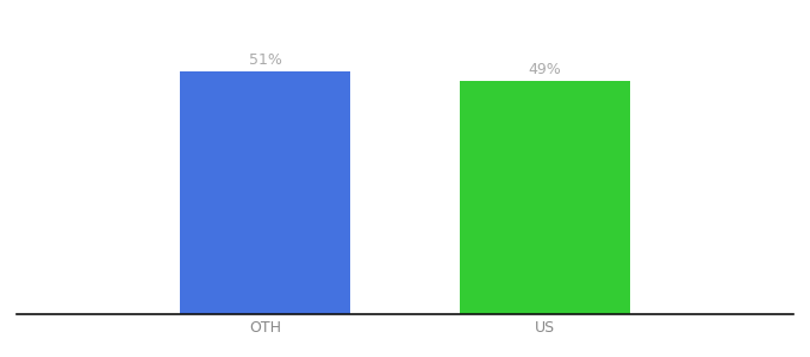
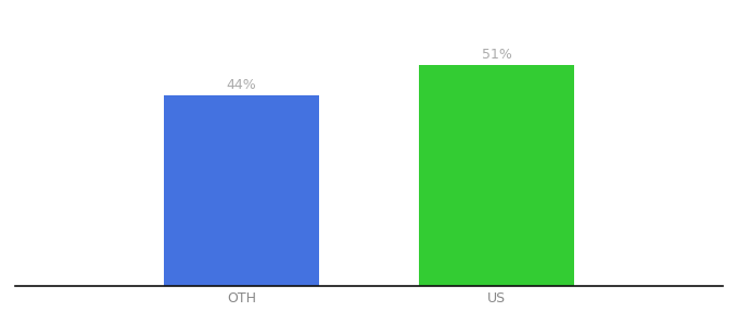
OTH: 51% -> 44%
US: 49% -> 51%
